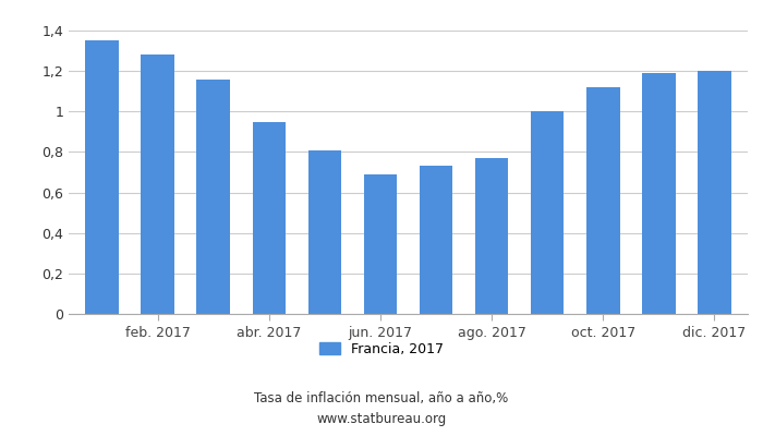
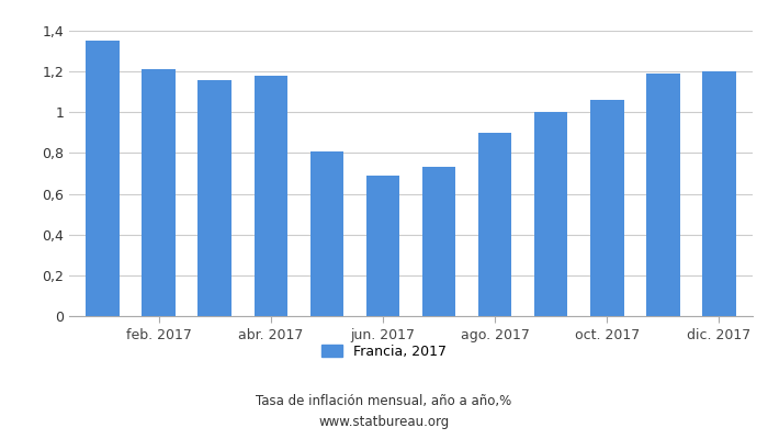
feb. 2017: 1,28 -> 1,21
abr. 2017: 0,95 -> 1,18
ago. 2017: 0,77 -> 0,90
oct. 2017: 1,12 -> 1,06
